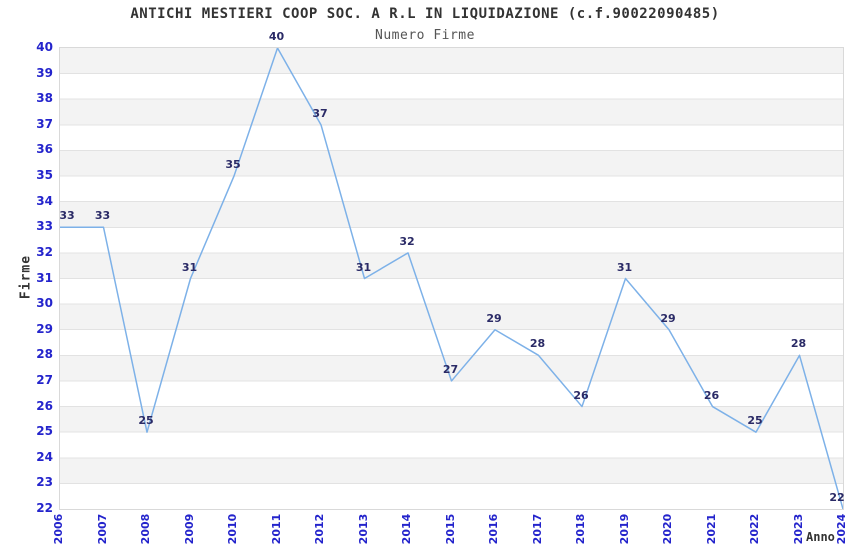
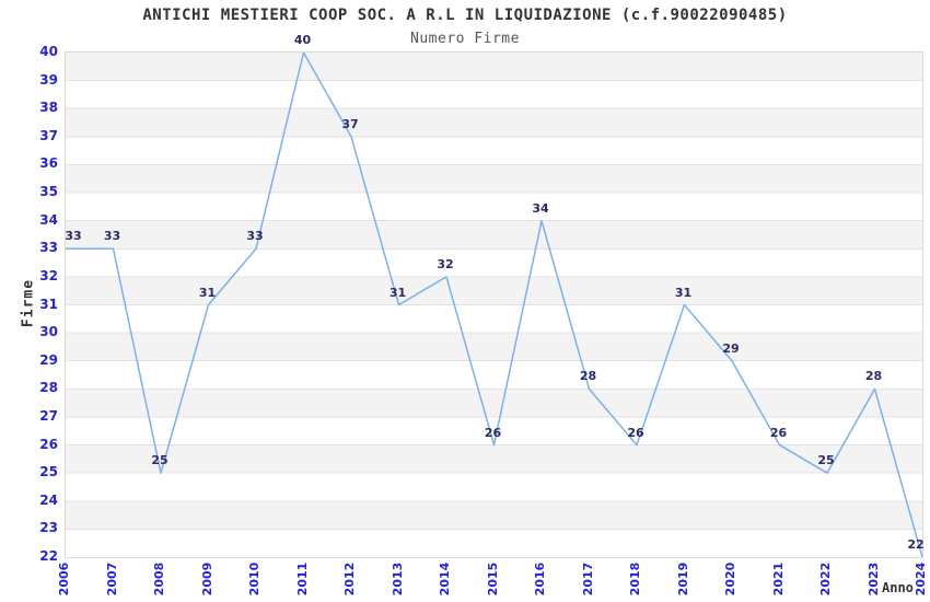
2010: 35 -> 33
2015: 27 -> 26
2016: 29 -> 34
